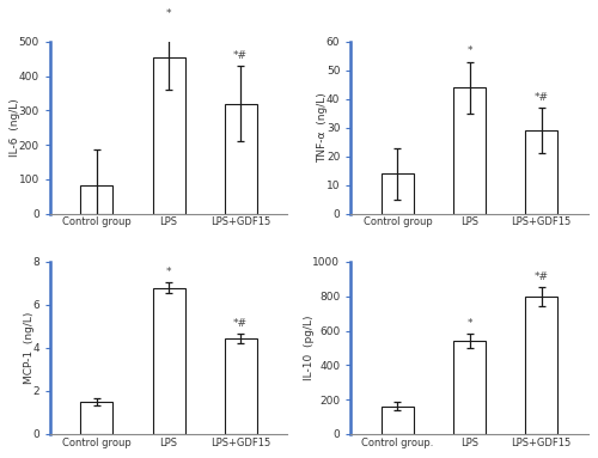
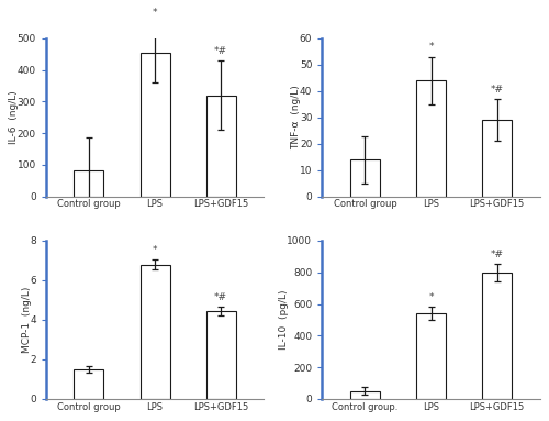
Control group.: 160 -> 50
